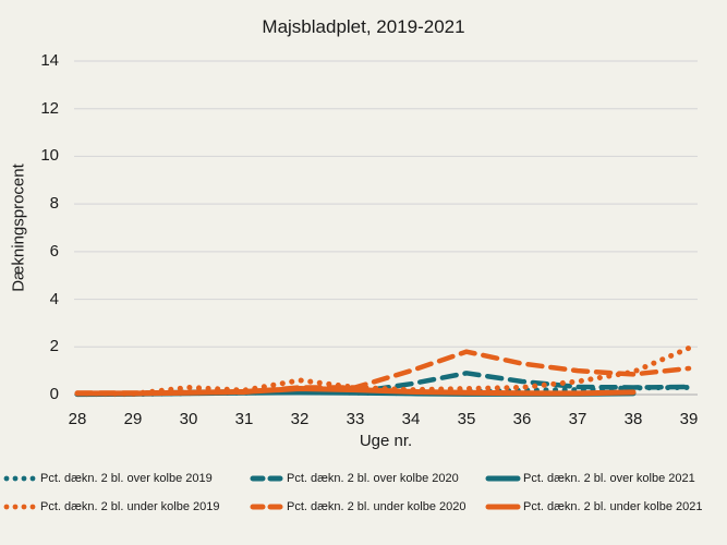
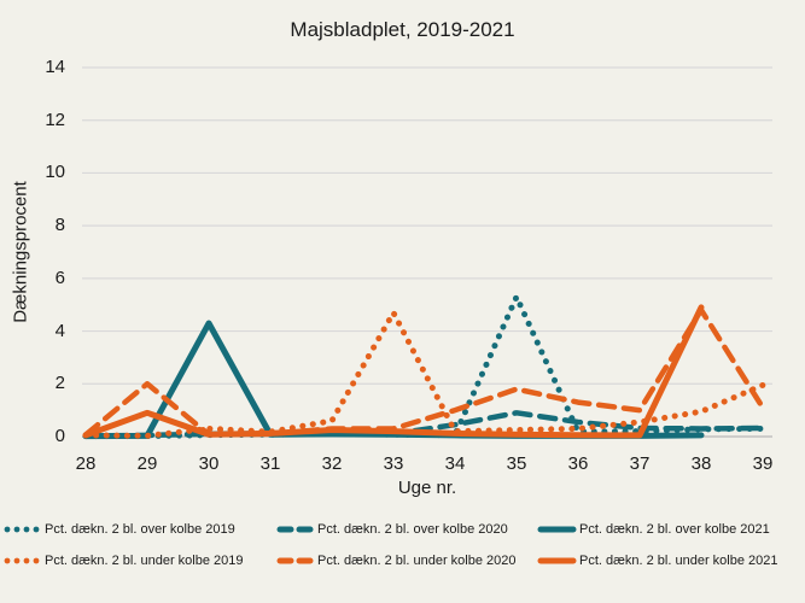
Pct. dækn. 2 bl. under kolbe 2020/29: 0.1 -> 2.0
Pct. dækn. 2 bl. under kolbe 2021/29: 0.1 -> 0.9
Pct. dækn. 2 bl. over kolbe 2021/30: 0.1 -> 4.3
Pct. dækn. 2 bl. under kolbe 2019/33: 0.3 -> 4.7
Pct. dækn. 2 bl. over kolbe 2019/35: 0.1 -> 5.3
Pct. dækn. 2 bl. under kolbe 2020/38: 0.8 -> 4.8
Pct. dækn. 2 bl. under kolbe 2021/38: 0.1 -> 4.9
